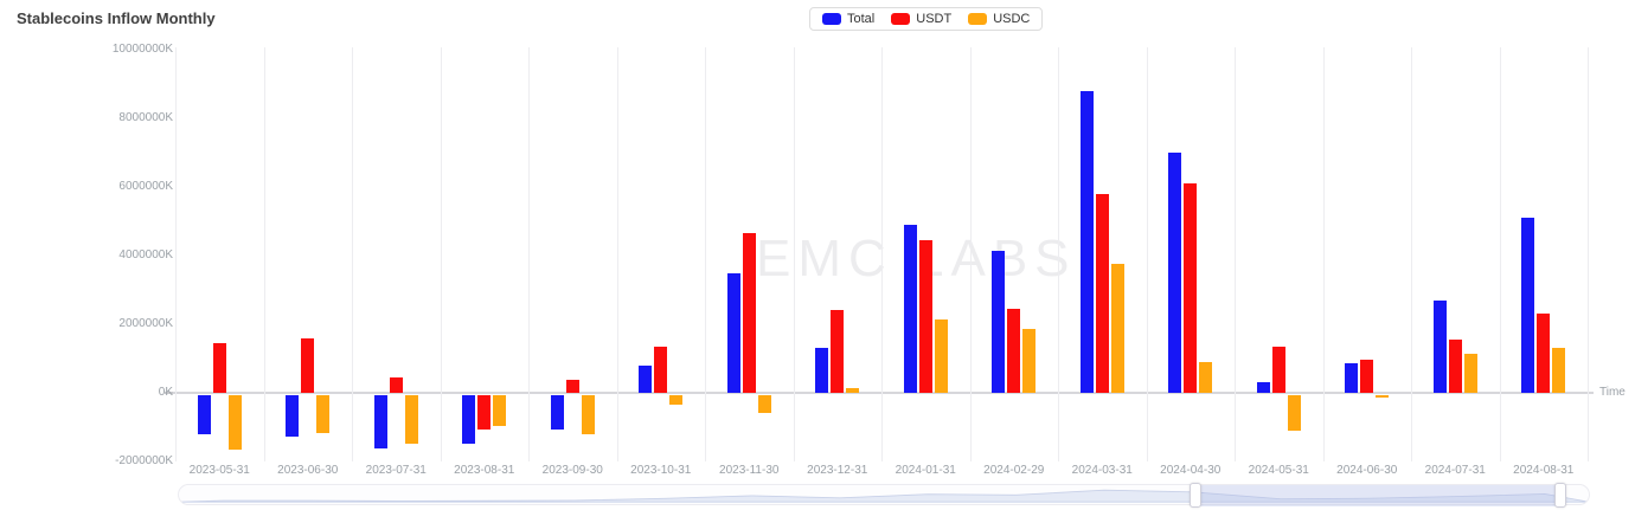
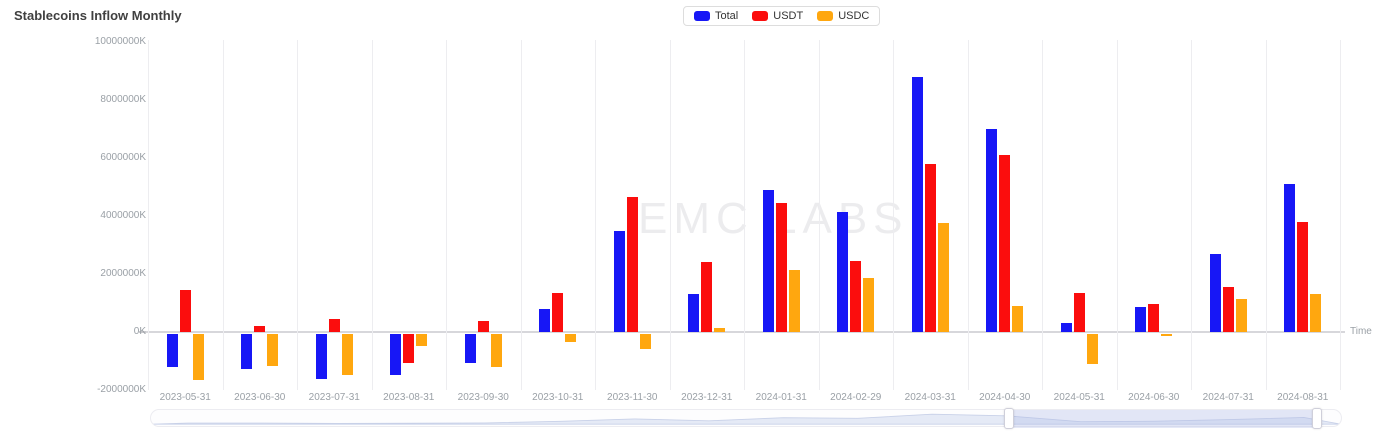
USDT/2023-06-30: 1600000K -> 200000K
USDC/2023-08-31: -900000K -> -400000K
USDT/2024-08-31: 2300000K -> 3800000K
